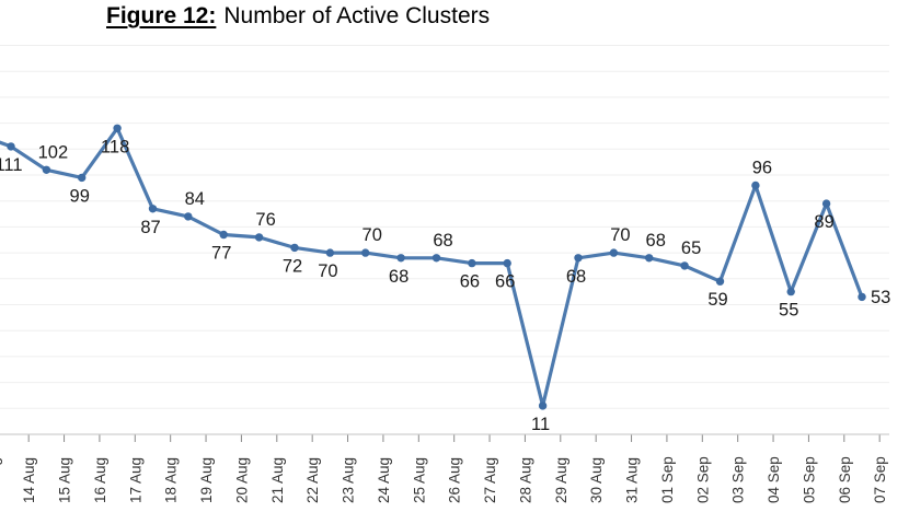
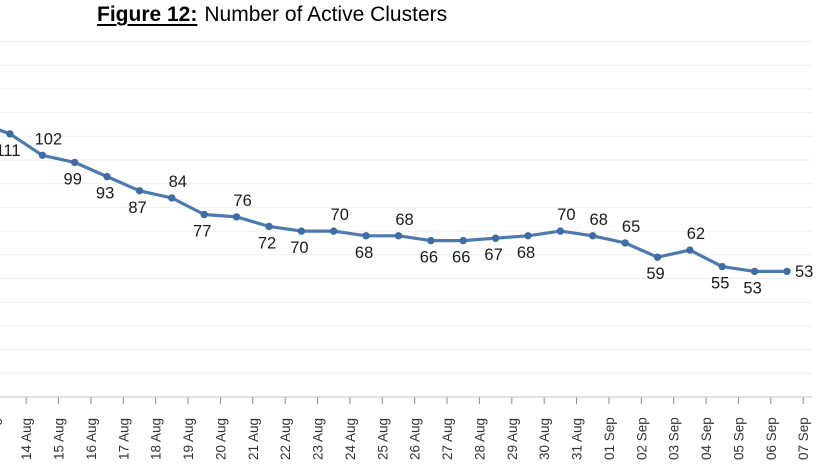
17 Aug: 118 -> 93
29 Aug: 11 -> 67
04 Sep: 96 -> 62
06 Sep: 89 -> 53
